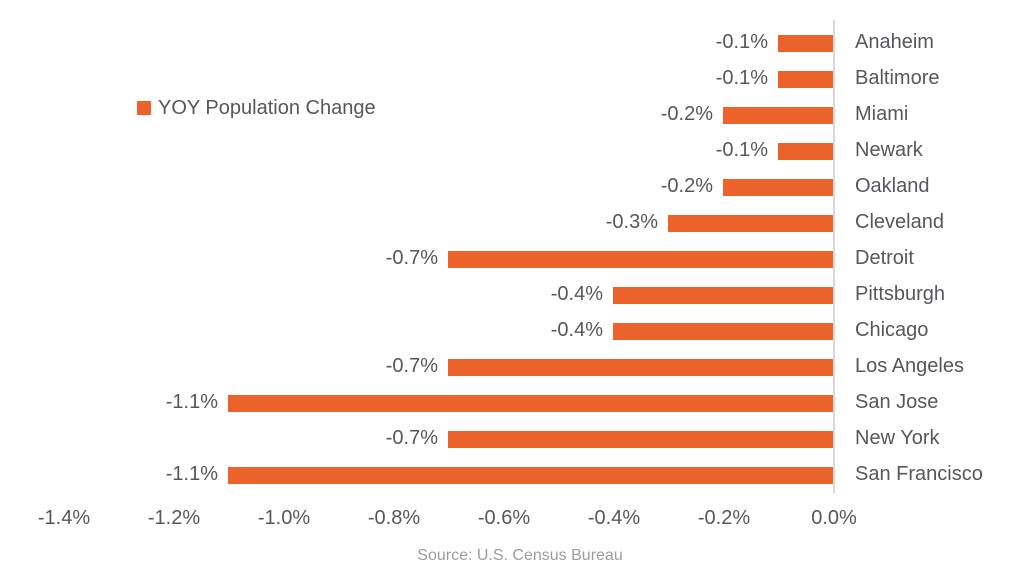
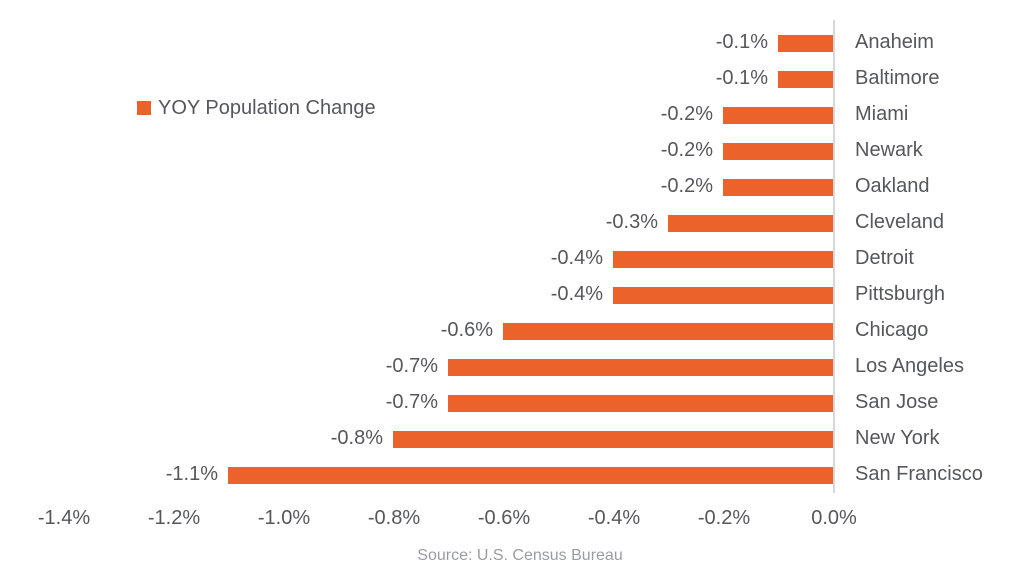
Newark: -0.1% -> -0.2%
Detroit: -0.7% -> -0.4%
Chicago: -0.4% -> -0.6%
San Jose: -1.1% -> -0.7%
New York: -0.7% -> -0.8%
